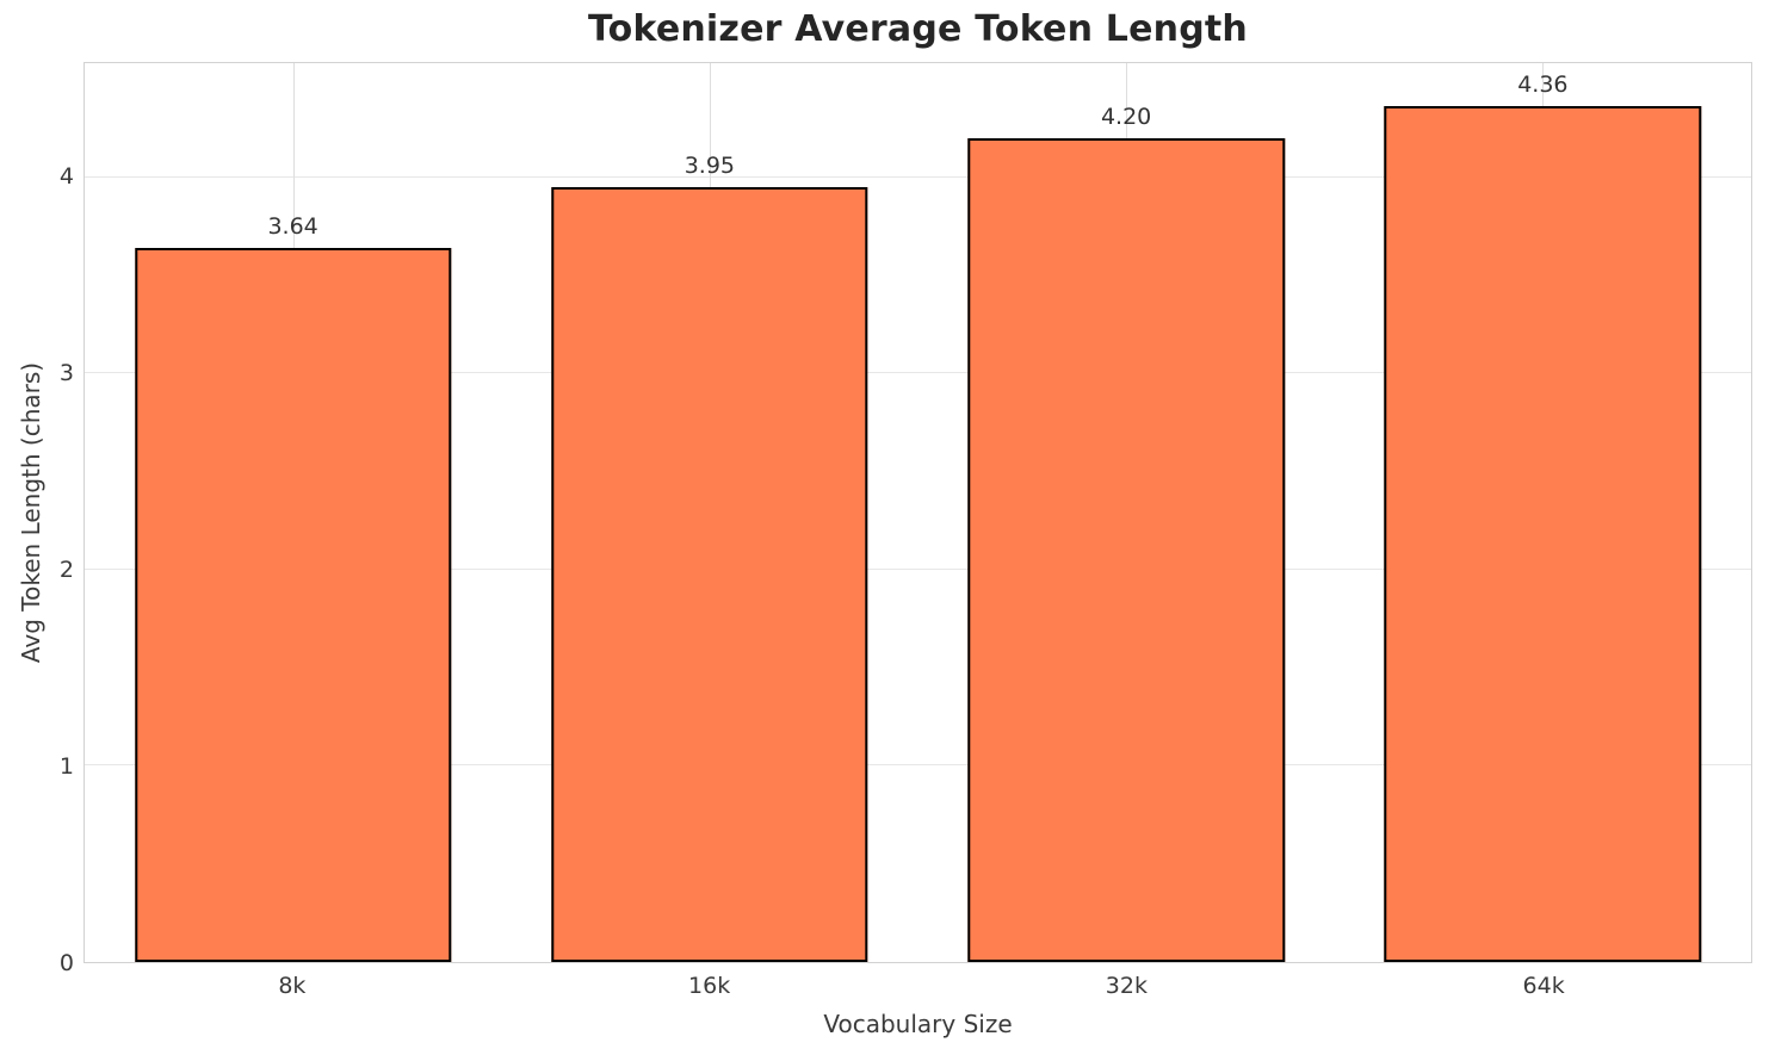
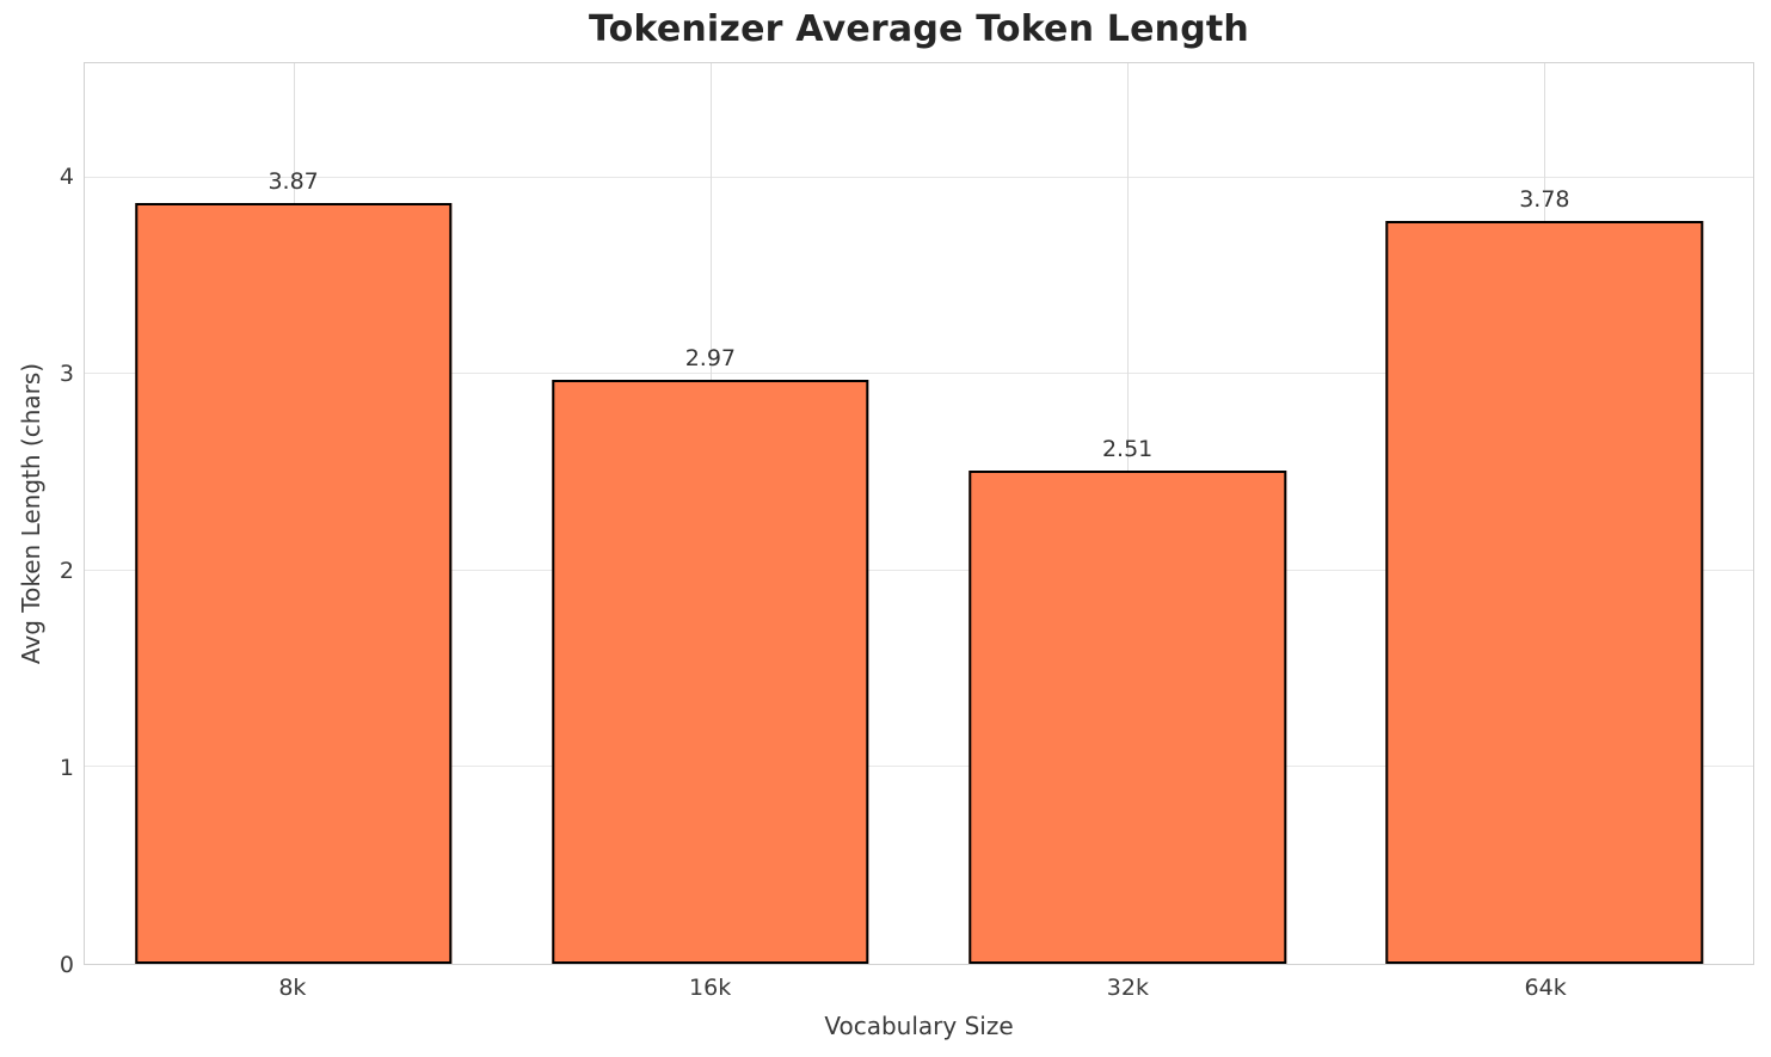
8k: 3.64 -> 3.87
16k: 3.95 -> 2.97
32k: 4.20 -> 2.51
64k: 4.36 -> 3.78
